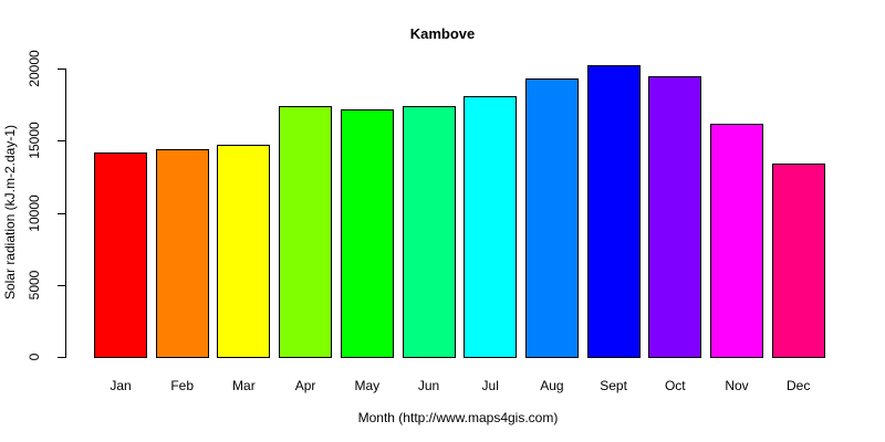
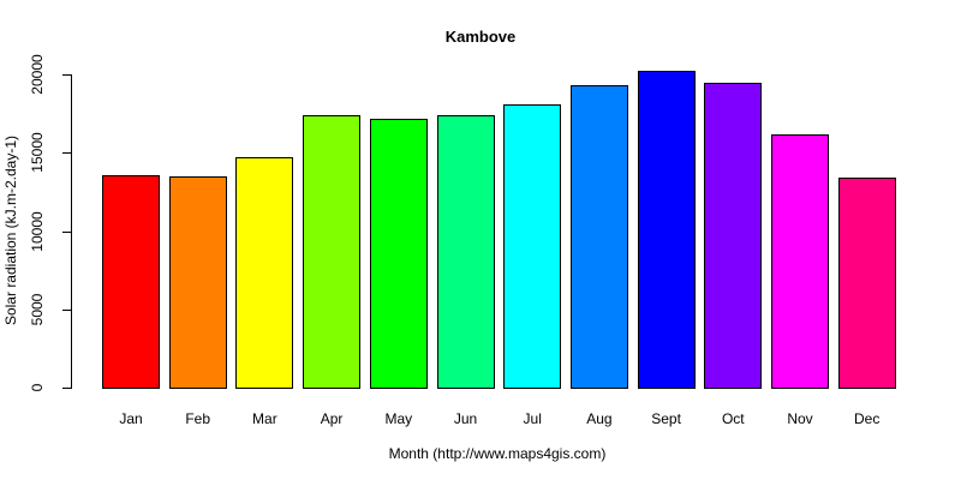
Jan: 14200 -> 13600
Feb: 14400 -> 13400
